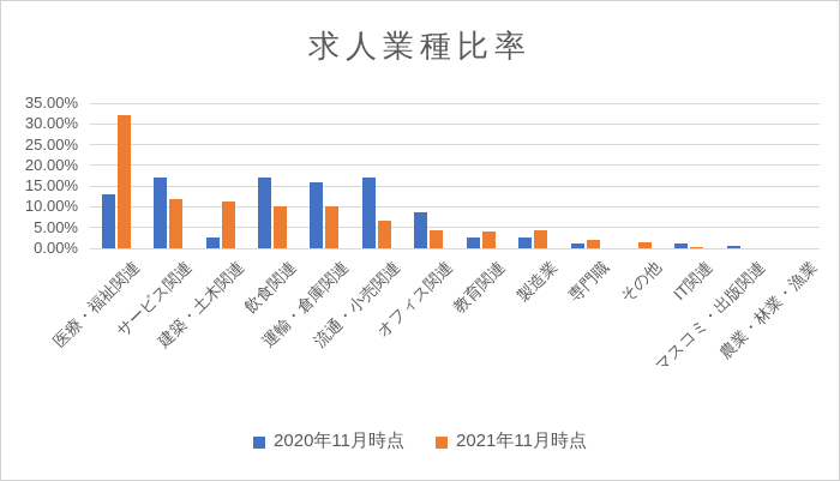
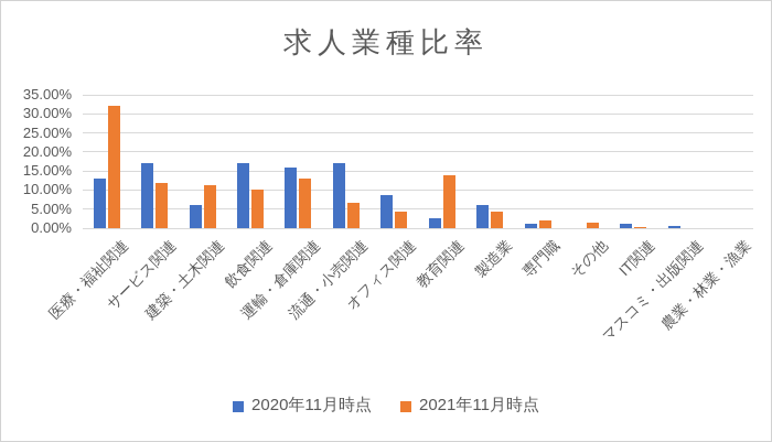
2020年11月時点/建築・土木関連: 3% -> 6%
2021年11月時点/運輸・倉庫関連: 10% -> 13%
2021年11月時点/教育関連: 4% -> 14%
2020年11月時点/製造業: 2% -> 6%
